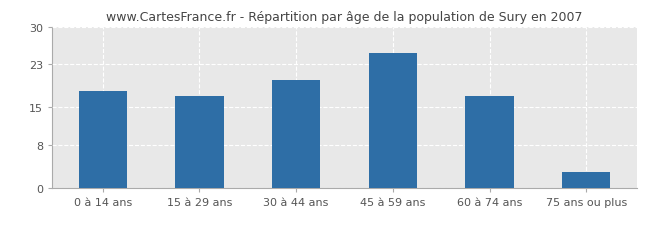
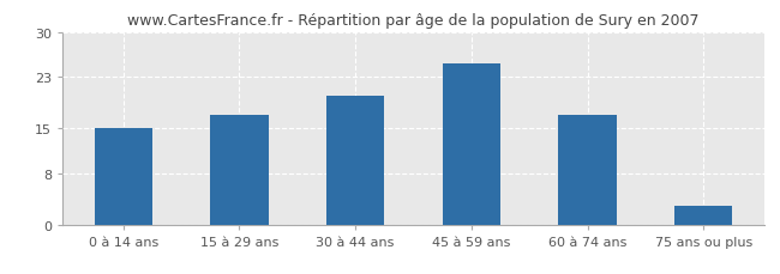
0 à 14 ans: 18 -> 15
